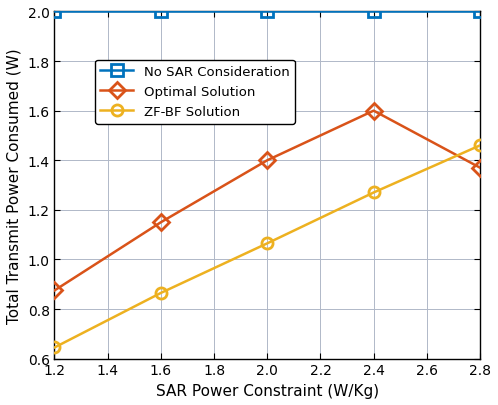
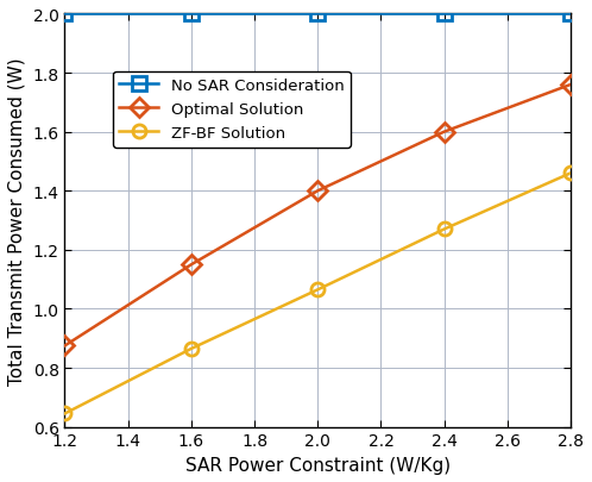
Optimal Solution/2.8: 1.370 -> 1.760
